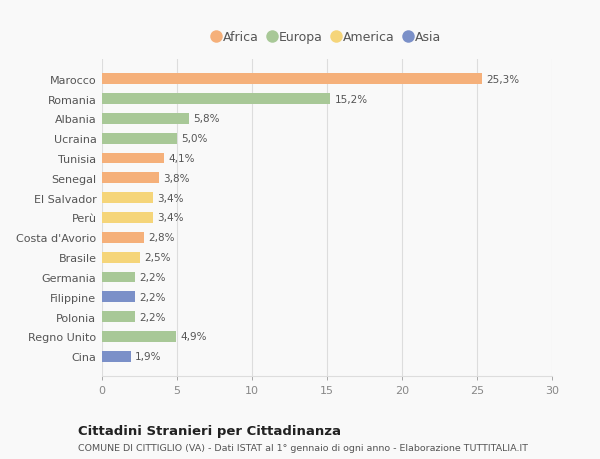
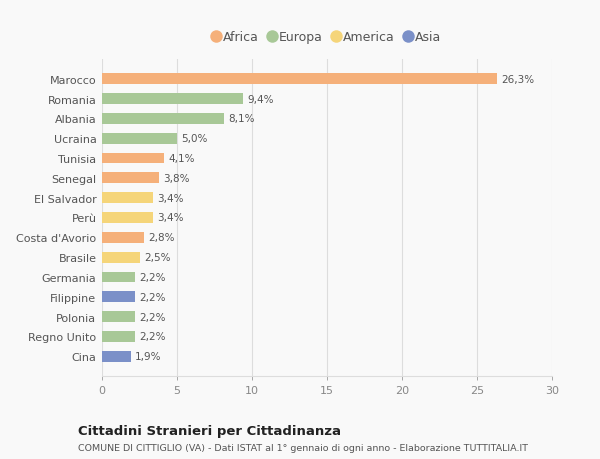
Marocco: 25,3% -> 26,3%
Romania: 15,2% -> 9,4%
Albania: 5,8% -> 8,1%
Regno Unito: 4,9% -> 2,2%
